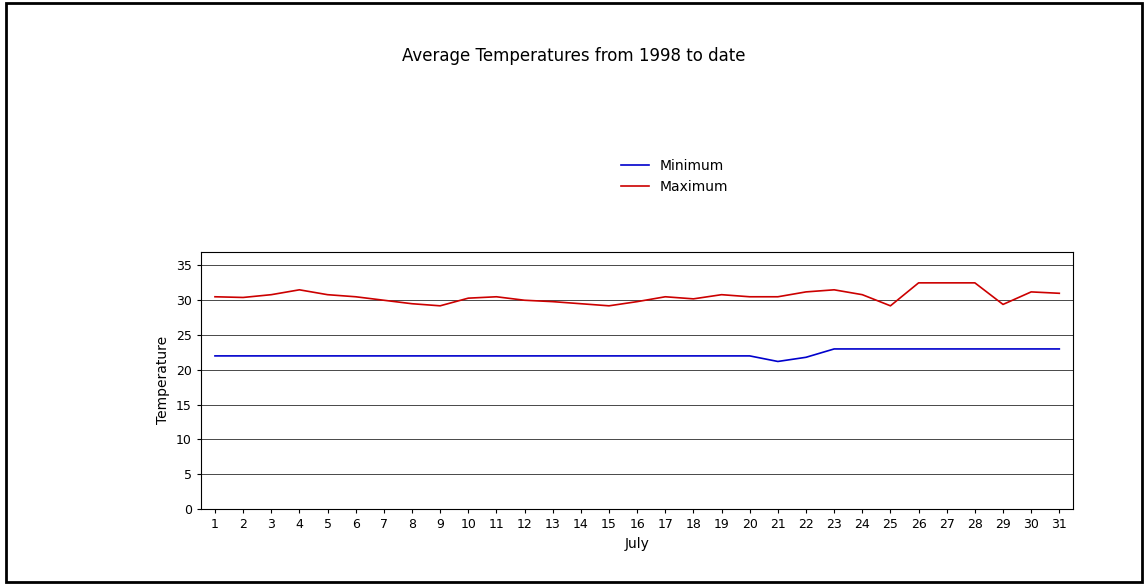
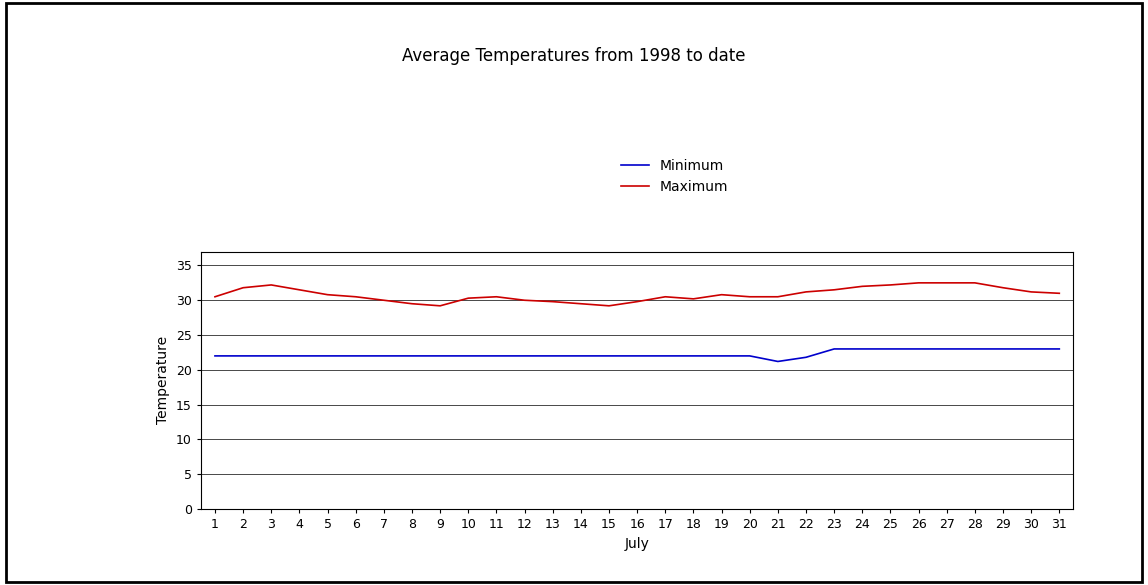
Maximum/2: 30.4 -> 31.8
Maximum/3: 30.8 -> 32.2
Maximum/24: 30.8 -> 32.0
Maximum/25: 29.2 -> 32.2
Maximum/29: 29.4 -> 31.8
